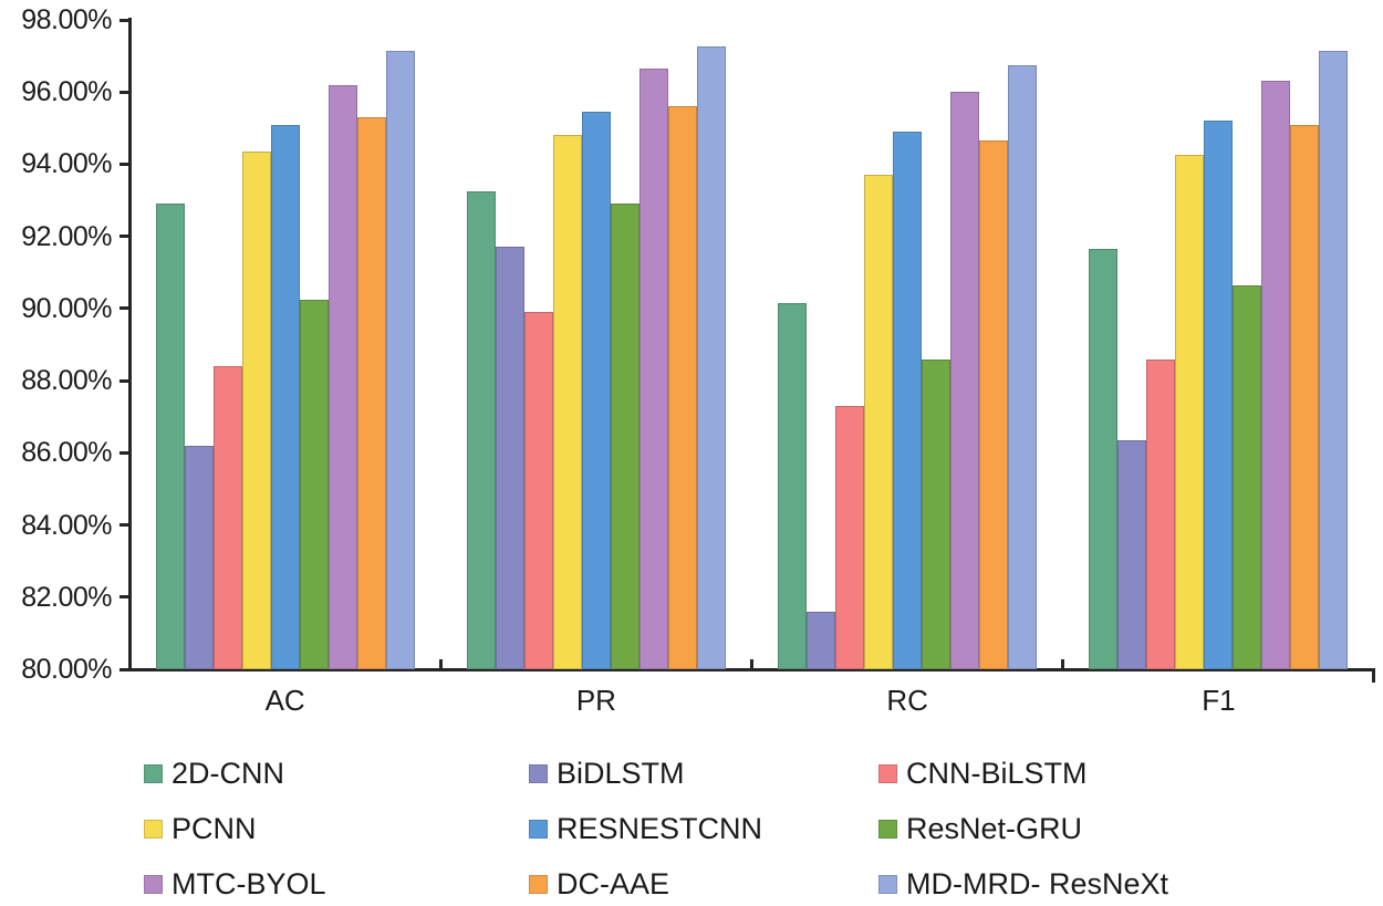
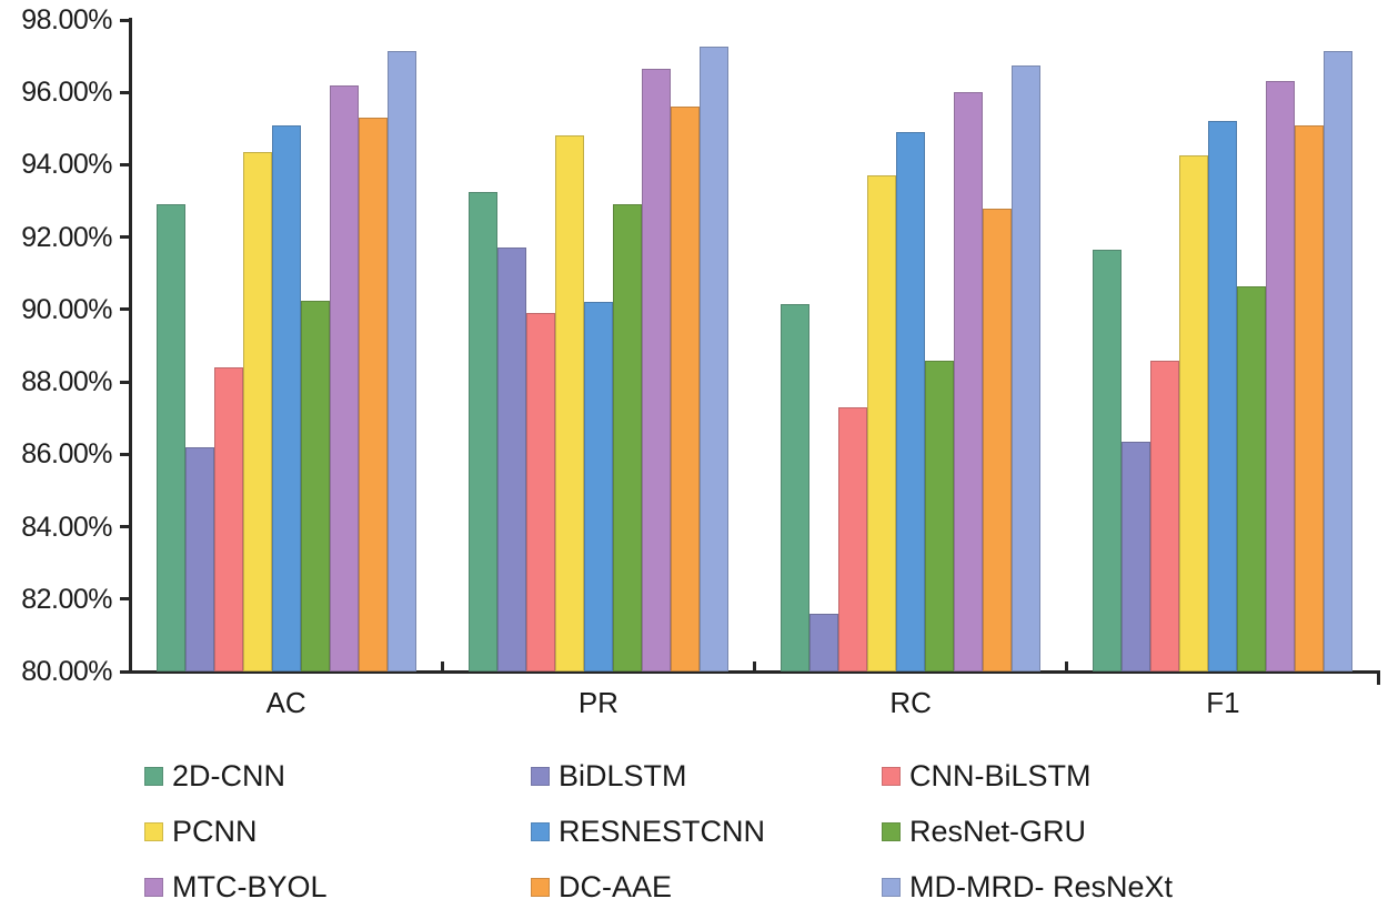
RESNESTCNN/PR: 95.5% -> 90.2%
DC-AAE/RC: 94.7% -> 92.8%
